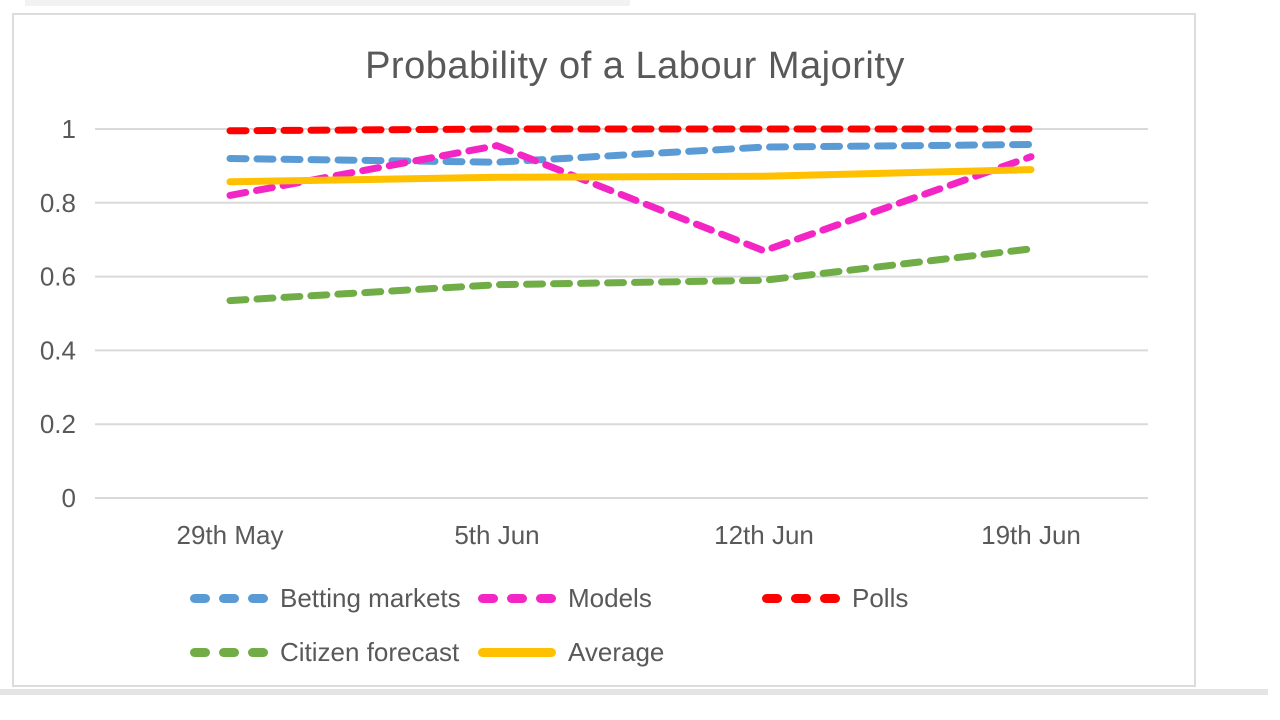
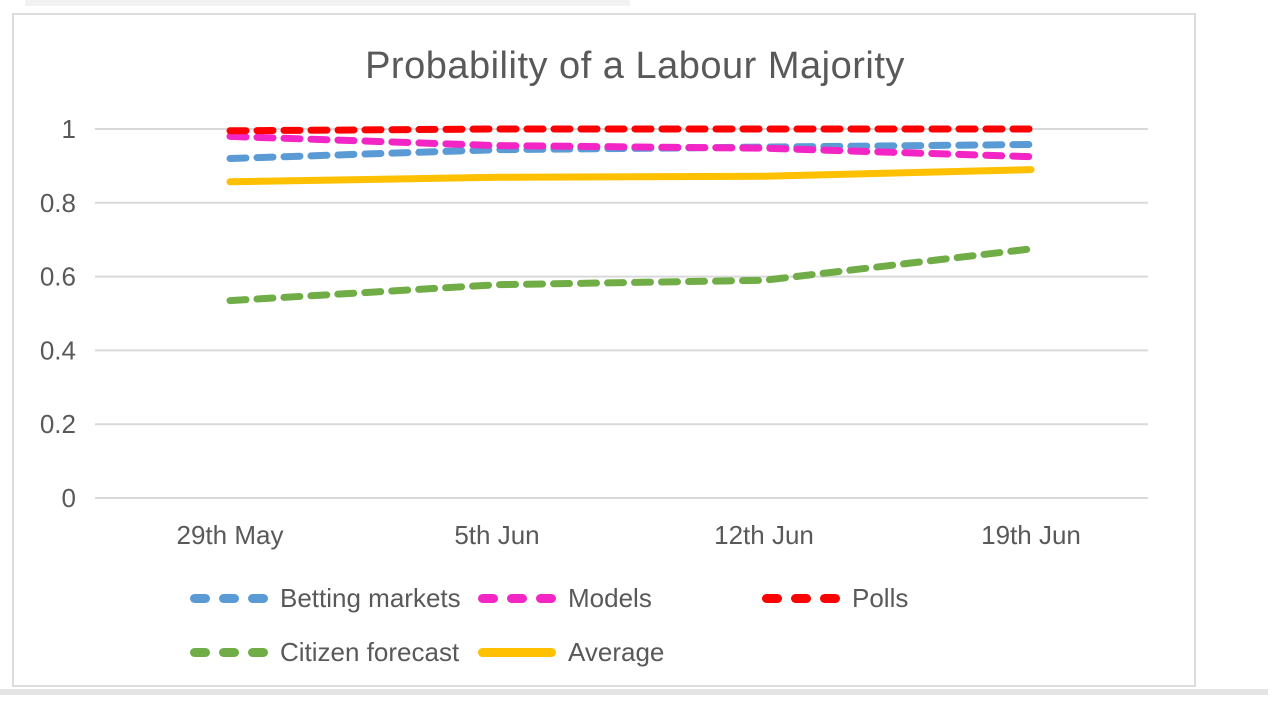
Models/29th May: 0.82 -> 0.98
Betting markets/5th Jun: 0.91 -> 0.94
Models/12th Jun: 0.67 -> 0.95
